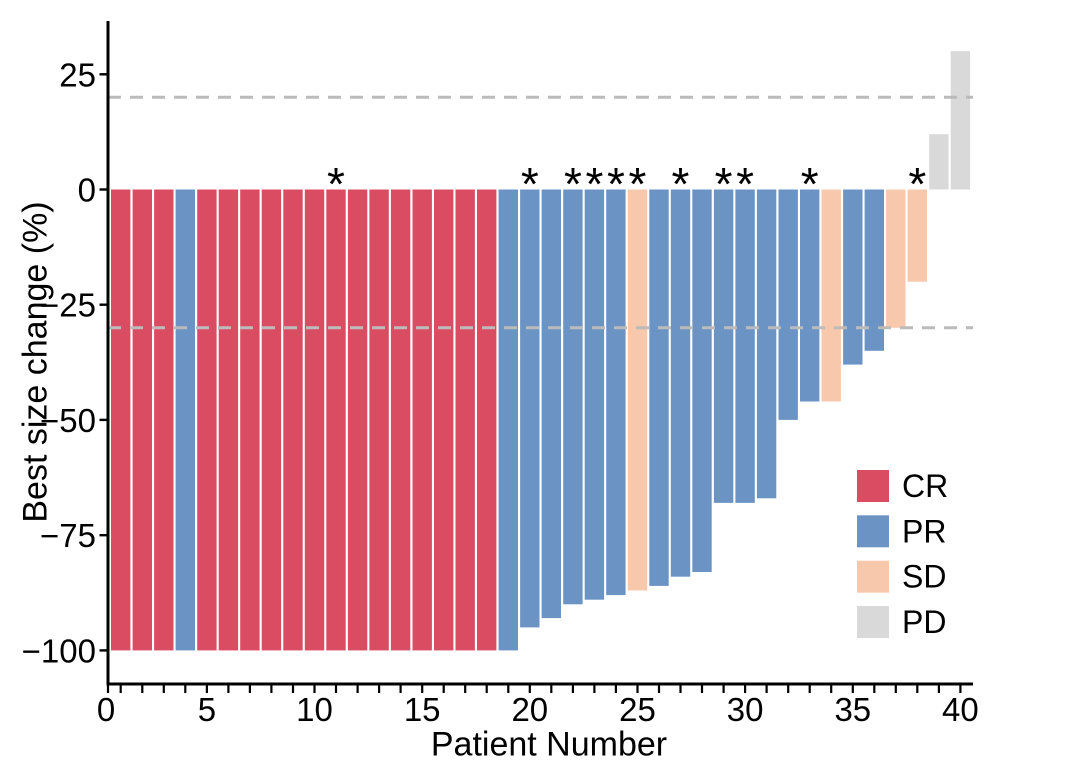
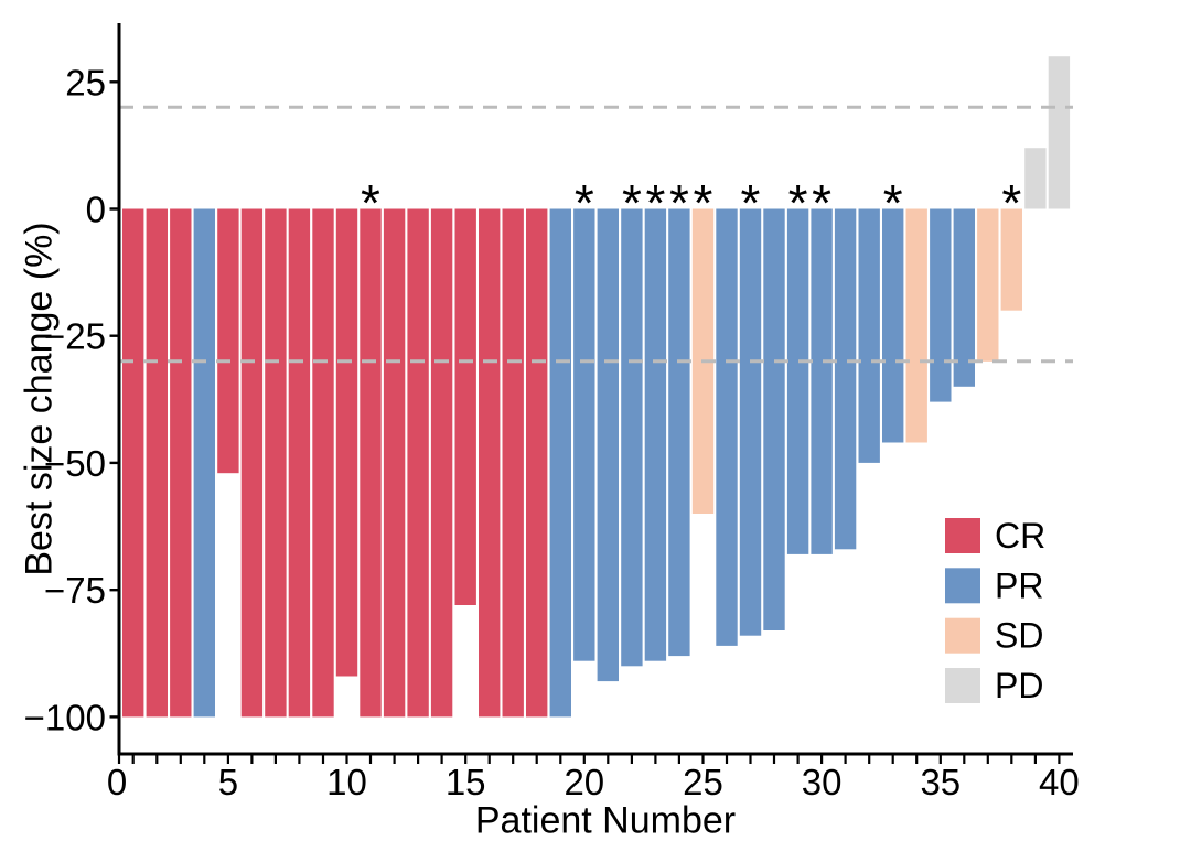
5: -100 -> -52
10: -100 -> -92
15: -100 -> -78
20: -95 -> -89
25: -87 -> -60
